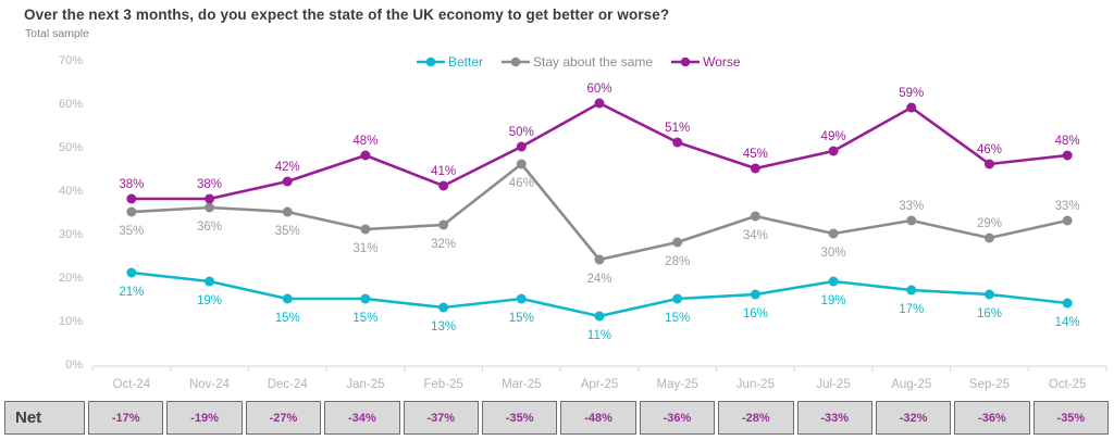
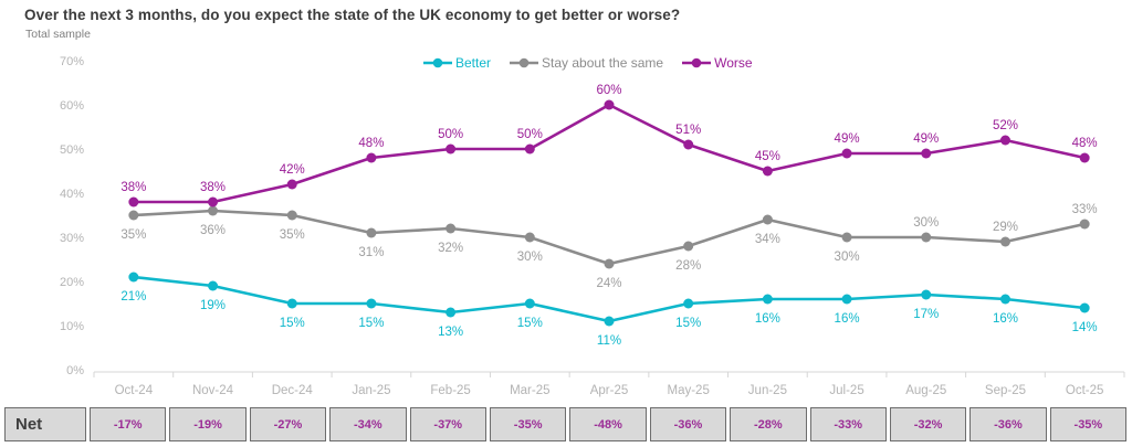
Worse/Feb-25: 41% -> 50%
Stay about the same/Mar-25: 46% -> 30%
Better/Jul-25: 19% -> 16%
Stay about the same/Aug-25: 33% -> 30%
Worse/Aug-25: 59% -> 49%
Worse/Sep-25: 46% -> 52%
